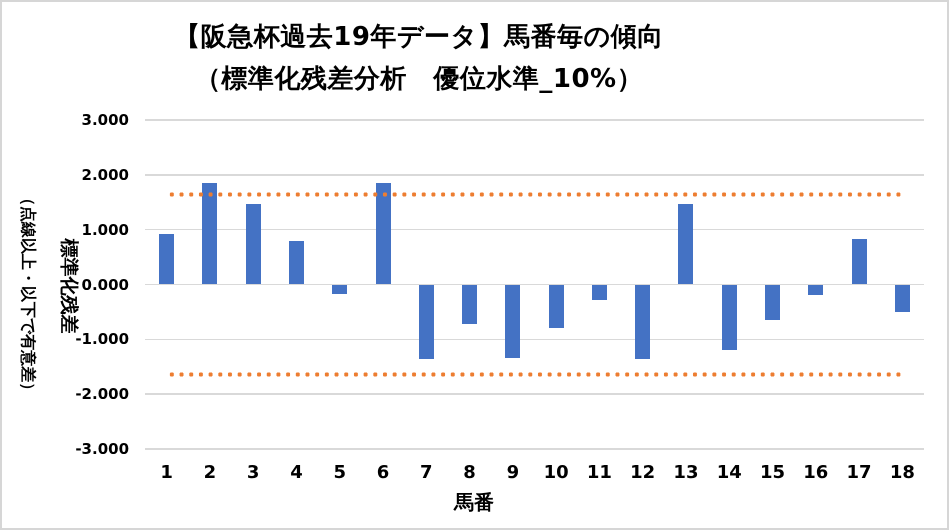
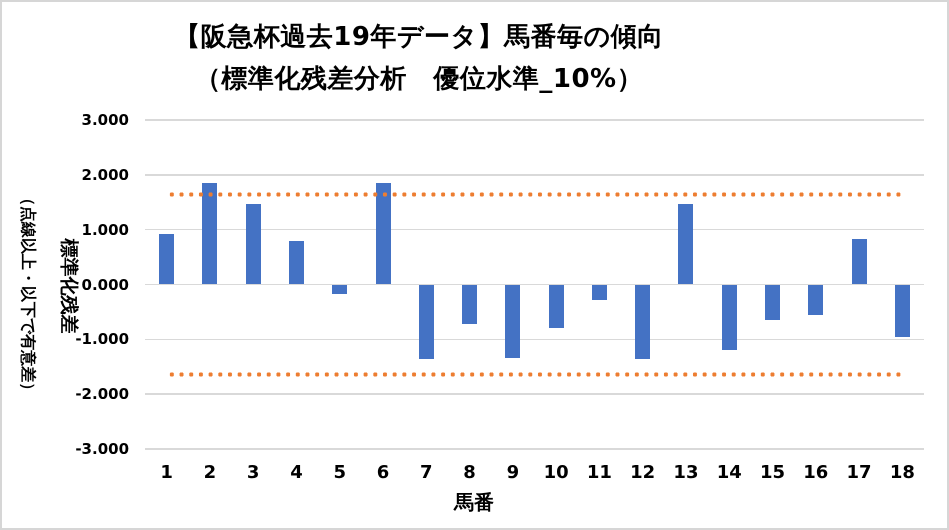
16: -0.2 -> -0.6
18: -0.5 -> -0.9
